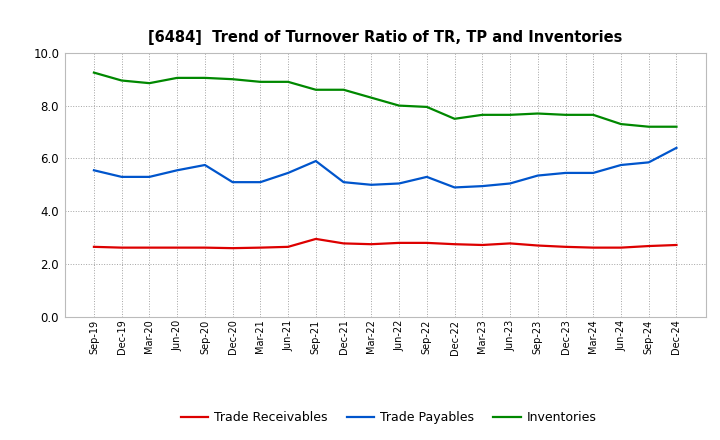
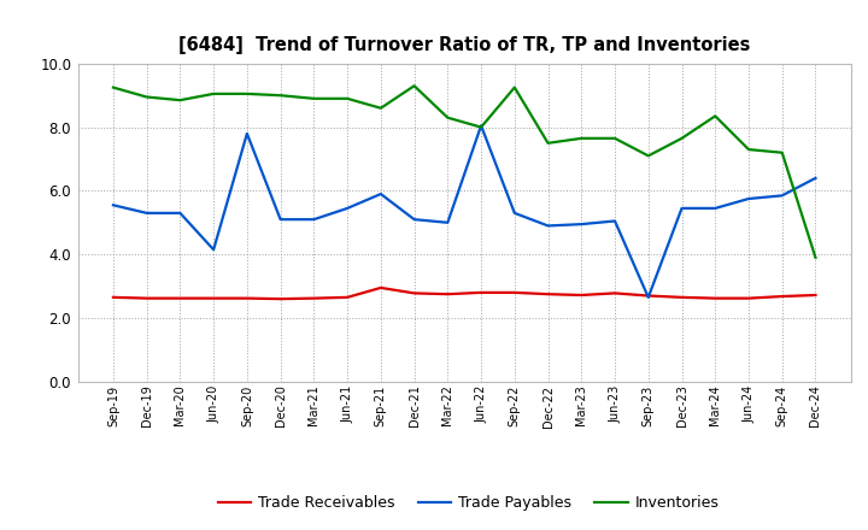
Trade Payables/Jun-20: 5.55 -> 4.15
Trade Payables/Sep-20: 5.75 -> 7.80
Inventories/Dec-21: 8.60 -> 9.30
Trade Payables/Jun-22: 5.05 -> 8.05
Inventories/Sep-22: 7.95 -> 9.25
Trade Payables/Sep-23: 5.35 -> 2.65
Inventories/Sep-23: 7.70 -> 7.10
Inventories/Mar-24: 7.65 -> 8.35
Inventories/Dec-24: 7.20 -> 3.90
